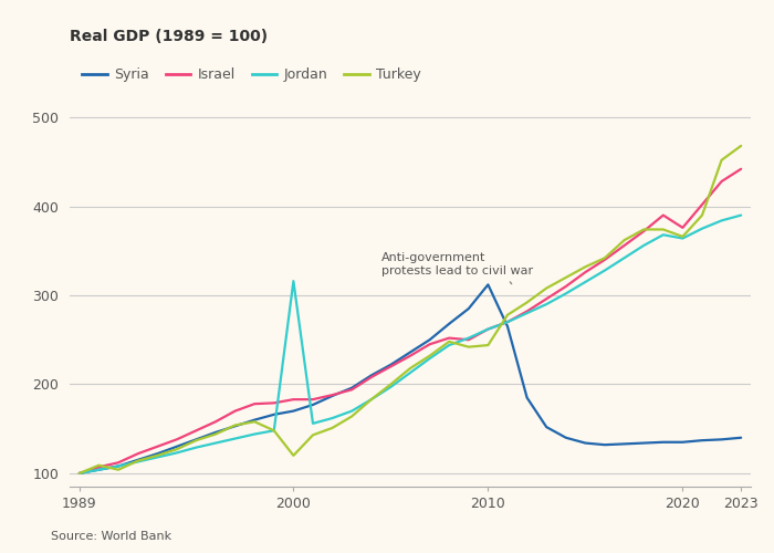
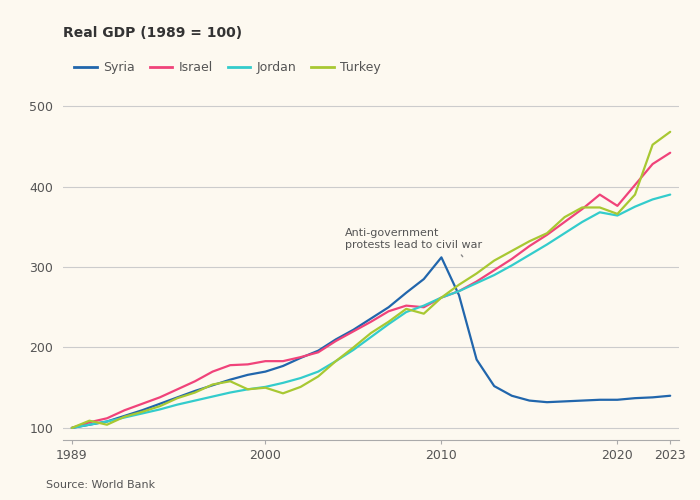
Jordan/2000: 316 -> 151
Turkey/2000: 120 -> 150
Turkey/2010: 244 -> 262
